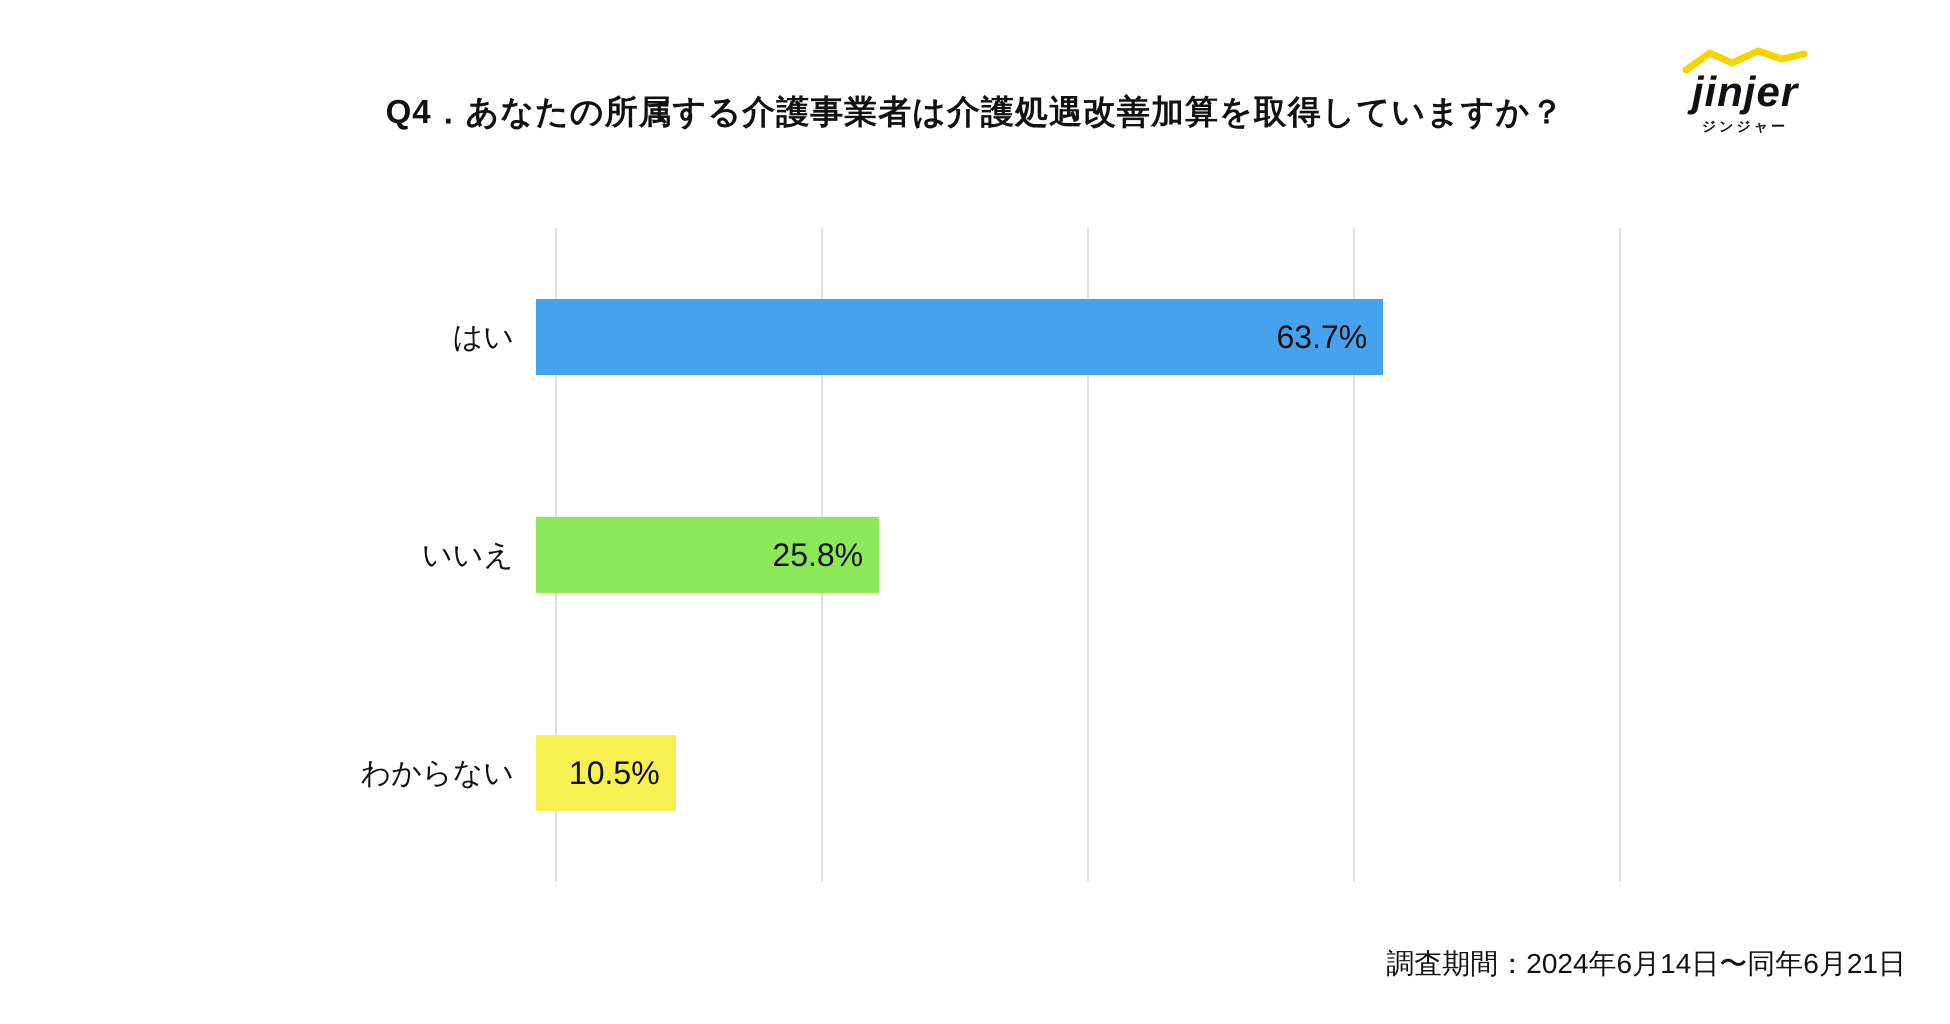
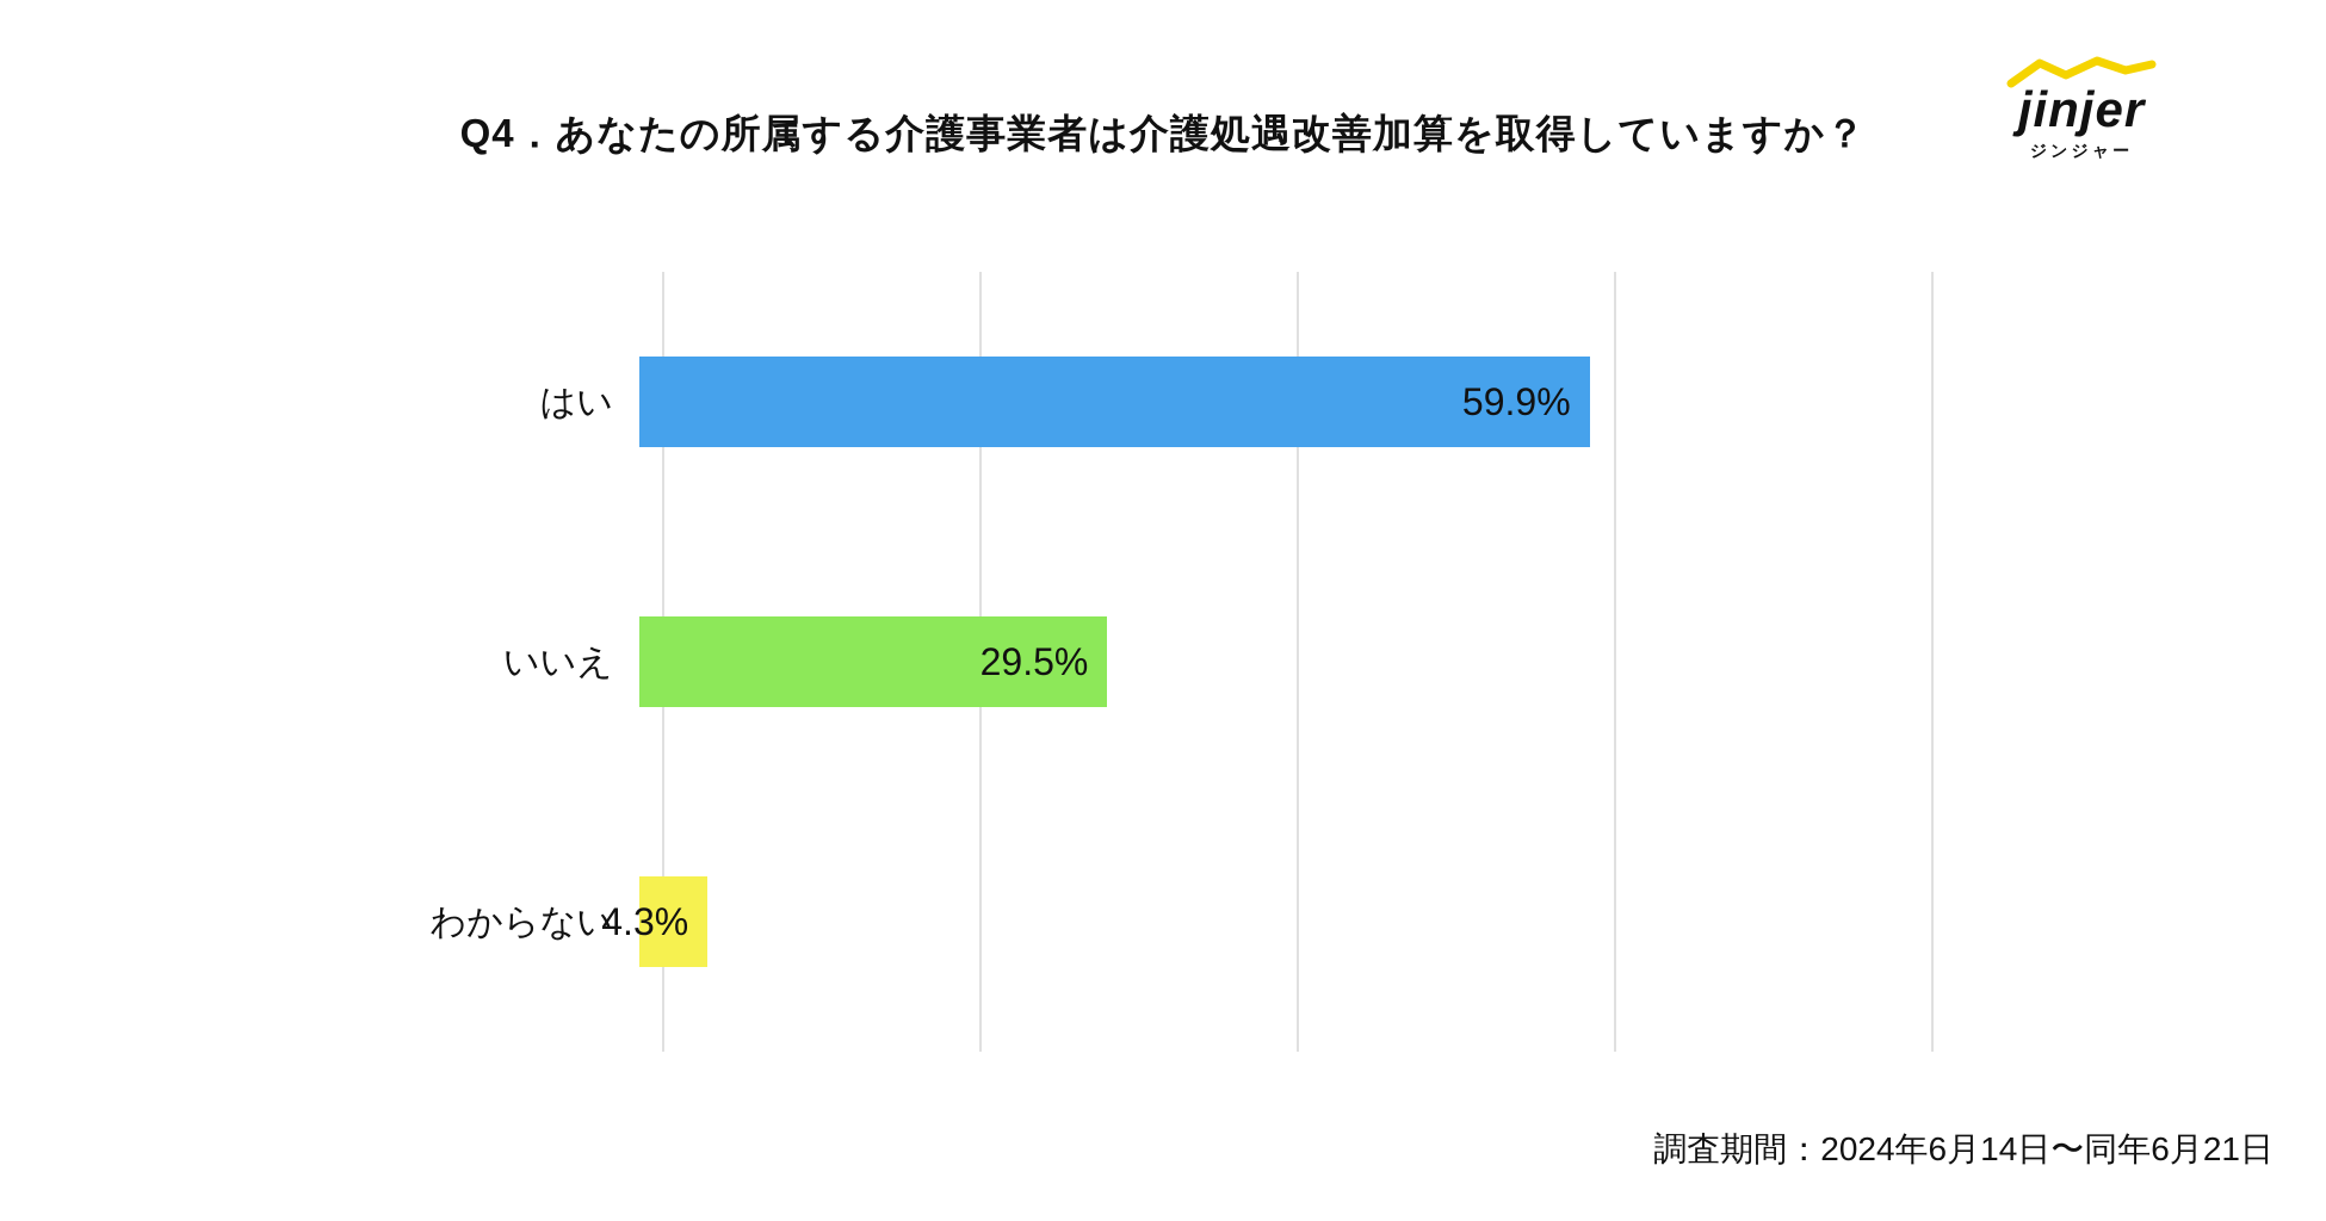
はい: 63.7% -> 59.9%
いいえ: 25.8% -> 29.5%
わからない: 10.5% -> 4.3%
